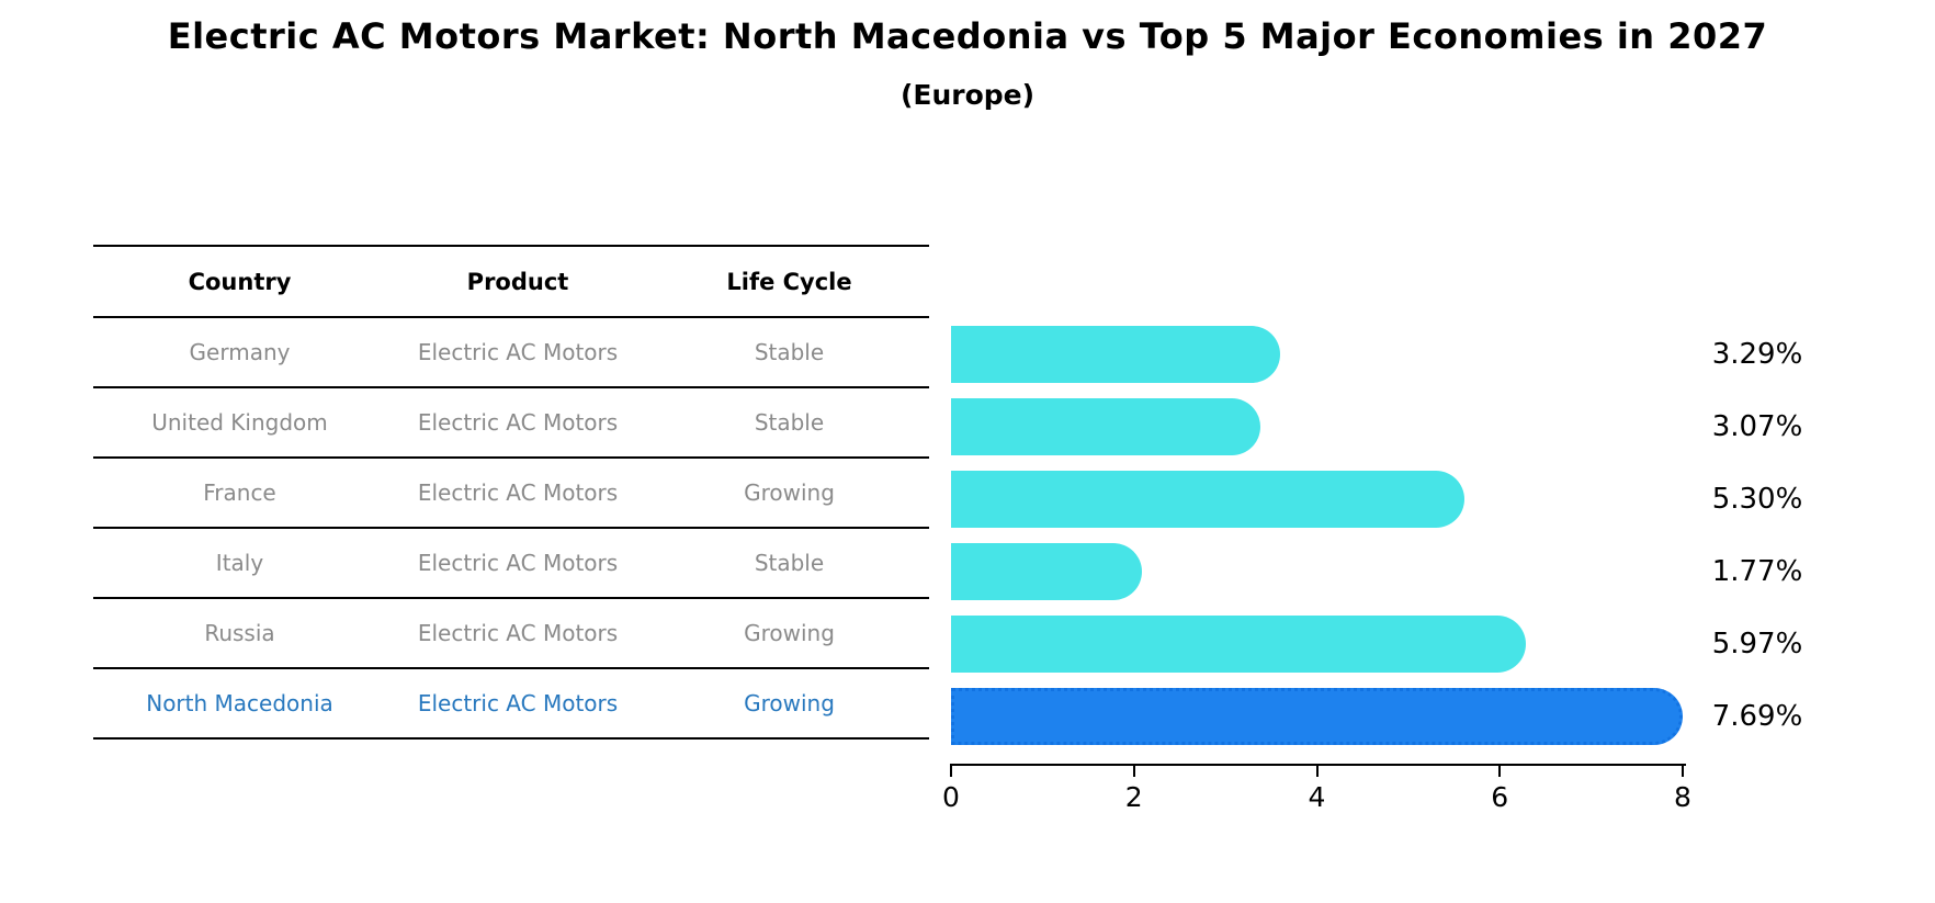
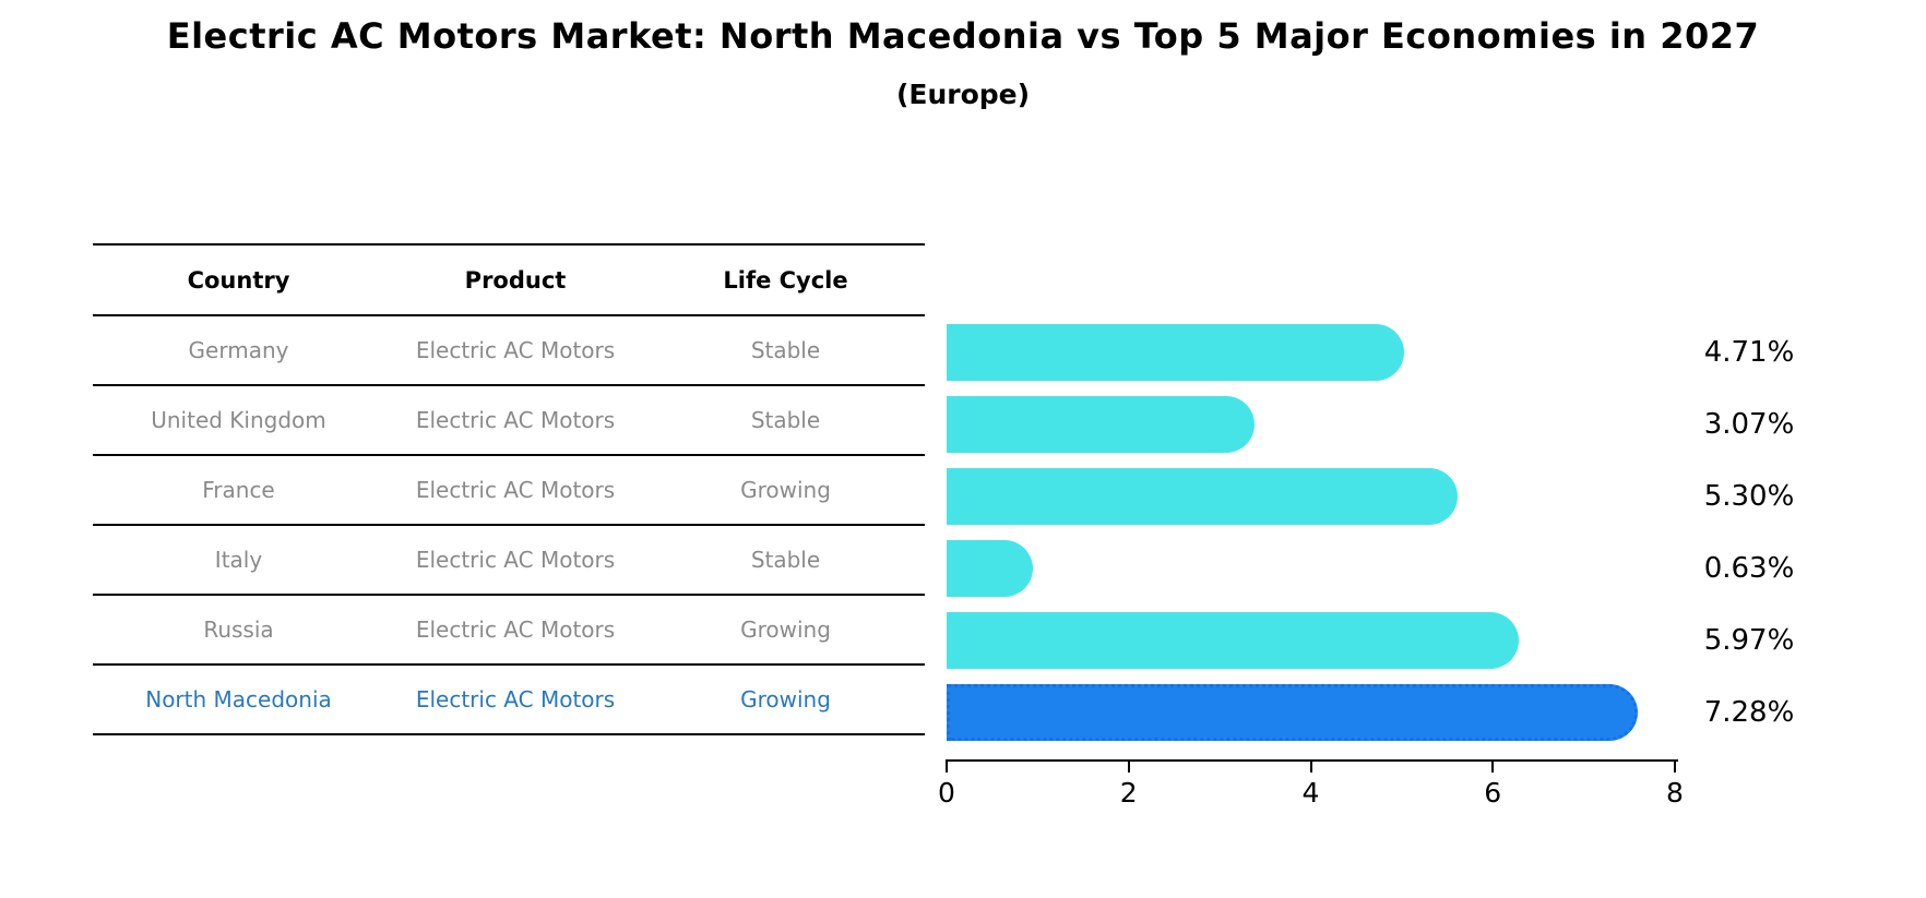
Germany: 3.29% -> 4.71%
Italy: 1.77% -> 0.63%
North Macedonia: 7.69% -> 7.28%
